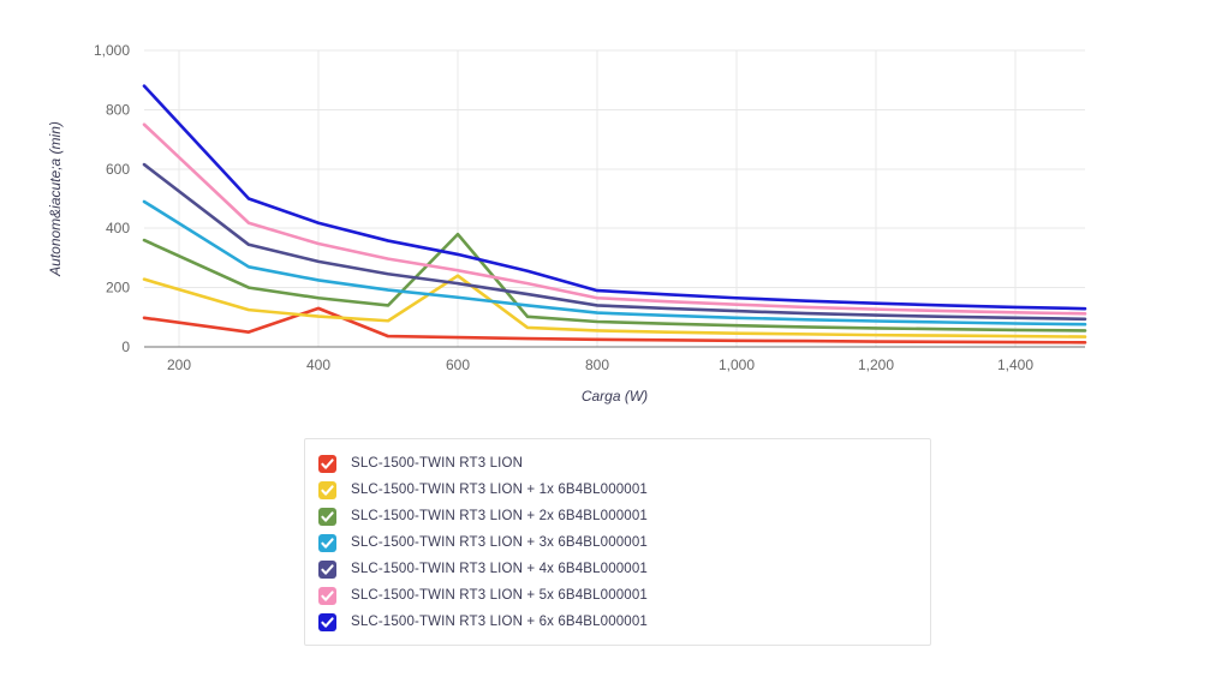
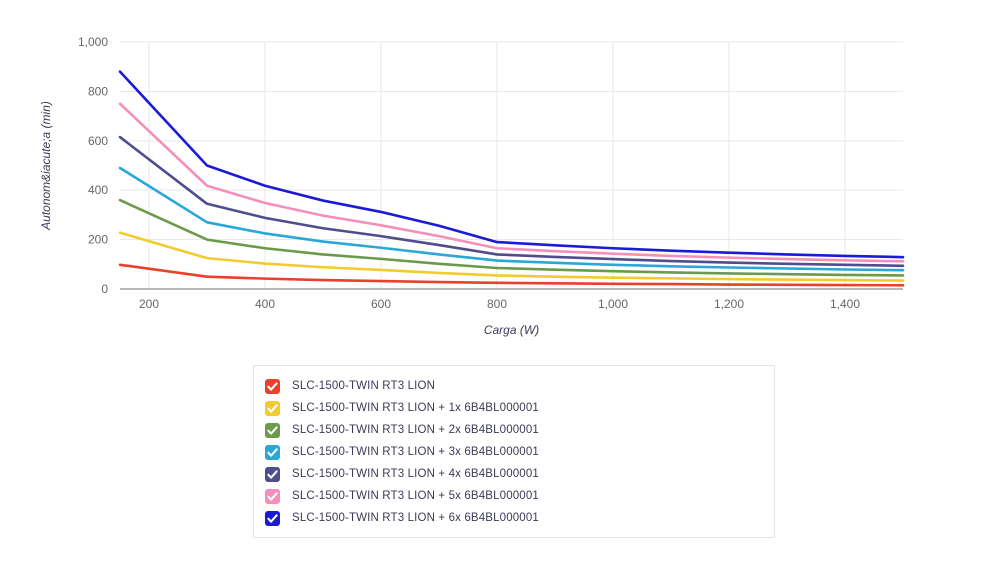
SLC-1500-TWIN RT3 LION/400: 130 -> 40
SLC-1500-TWIN RT3 LION + 1x 6B4BL000001/600: 240 -> 80
SLC-1500-TWIN RT3 LION + 2x 6B4BL000001/600: 380 -> 120
